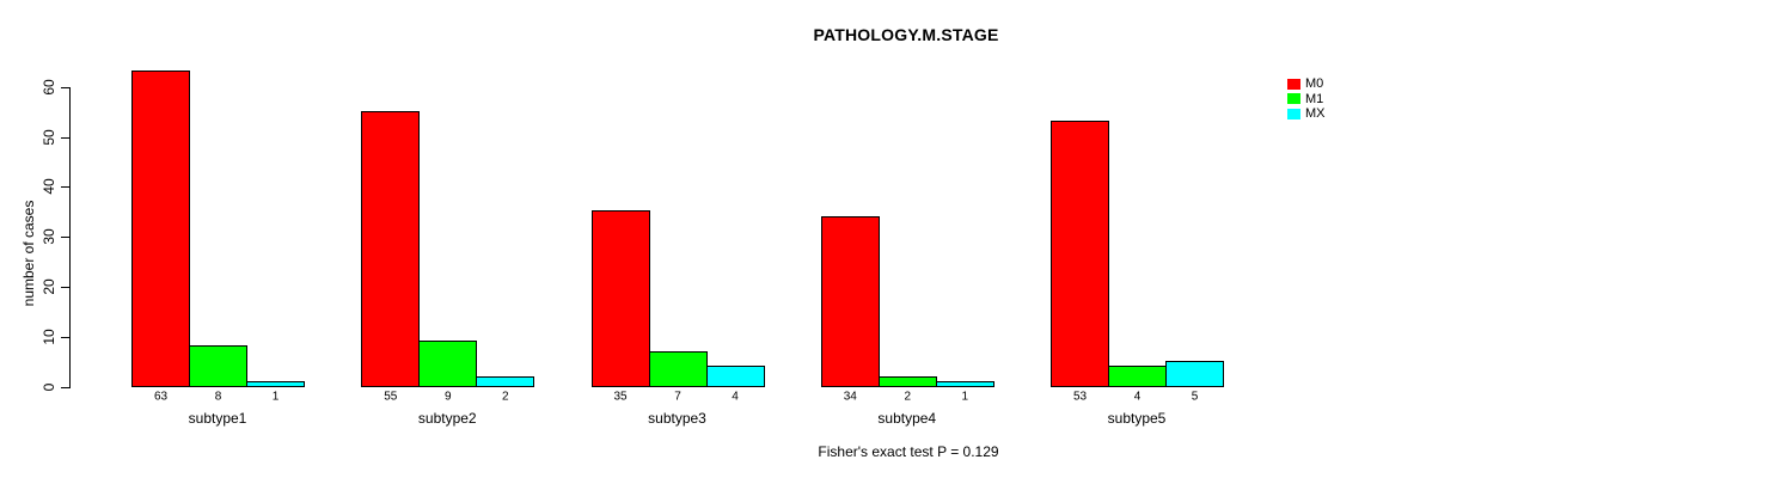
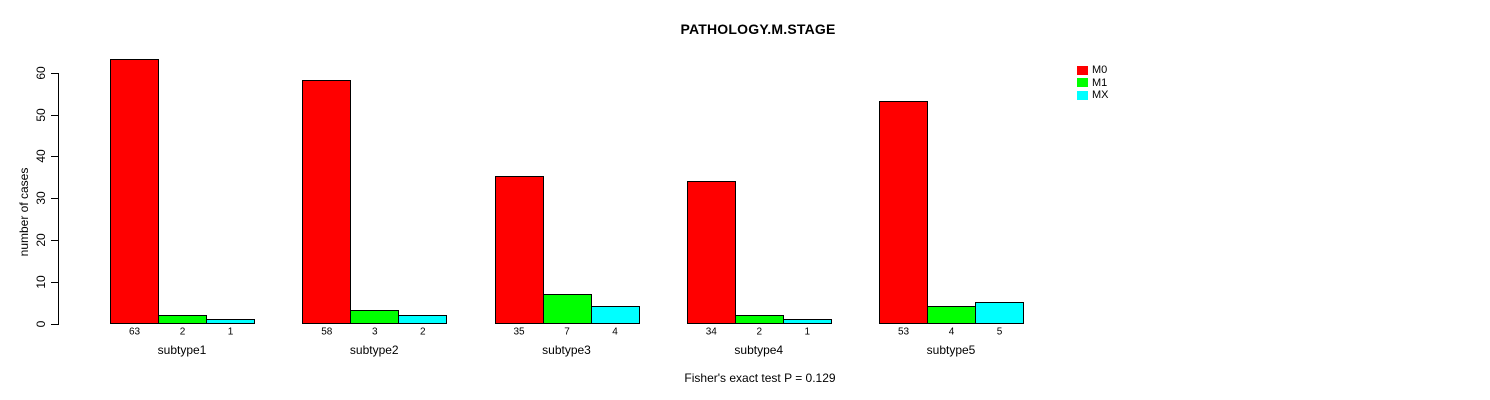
M1/subtype1: 8 -> 2
M0/subtype2: 55 -> 58
M1/subtype2: 9 -> 3
